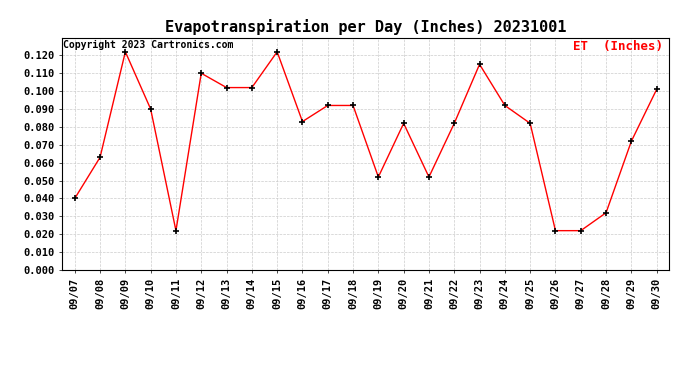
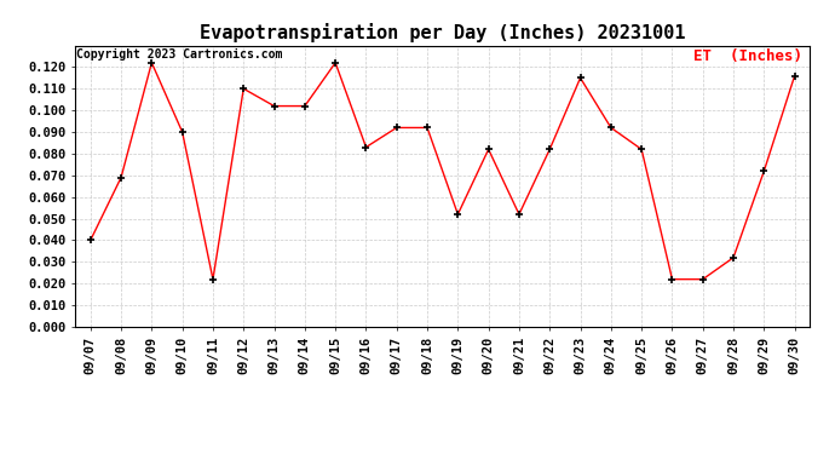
09/08: 0.063 -> 0.069
09/30: 0.101 -> 0.116
